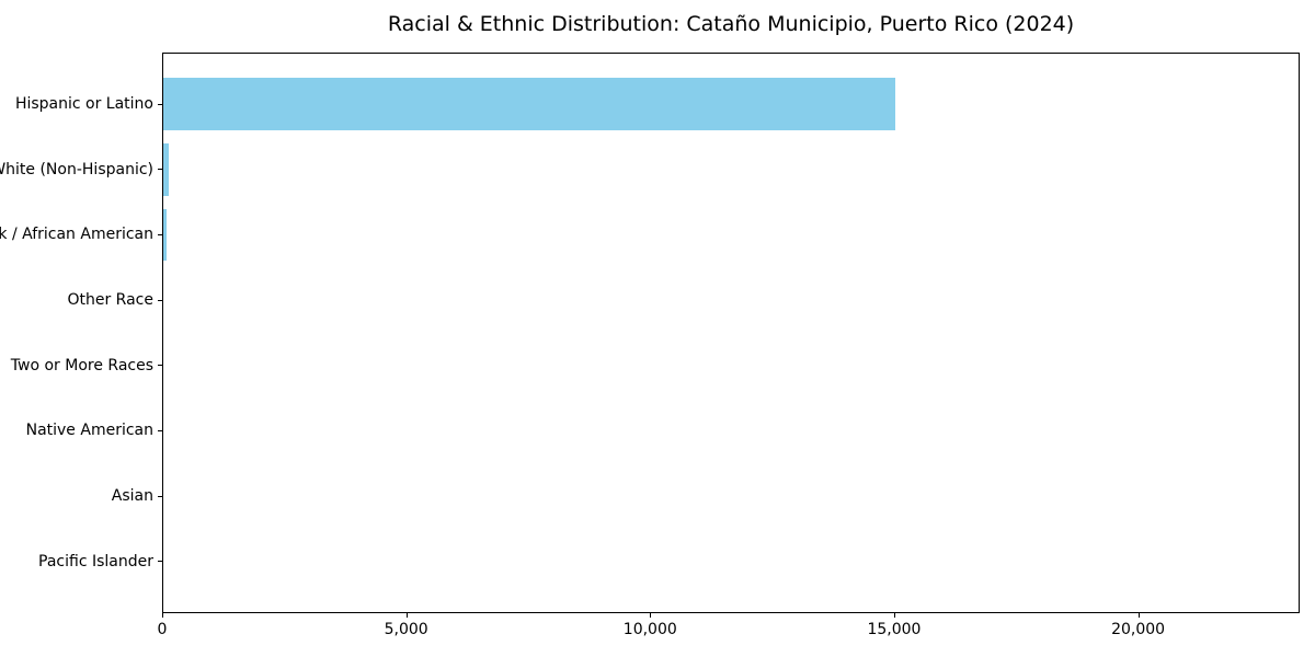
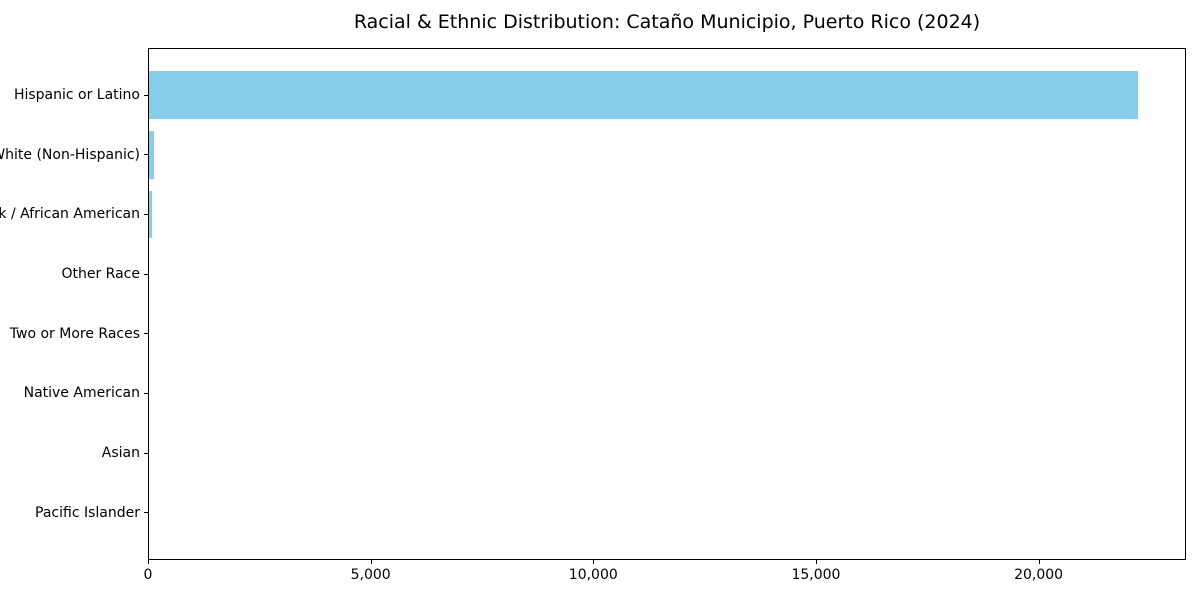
Hispanic or Latino: 15000 -> 22200
